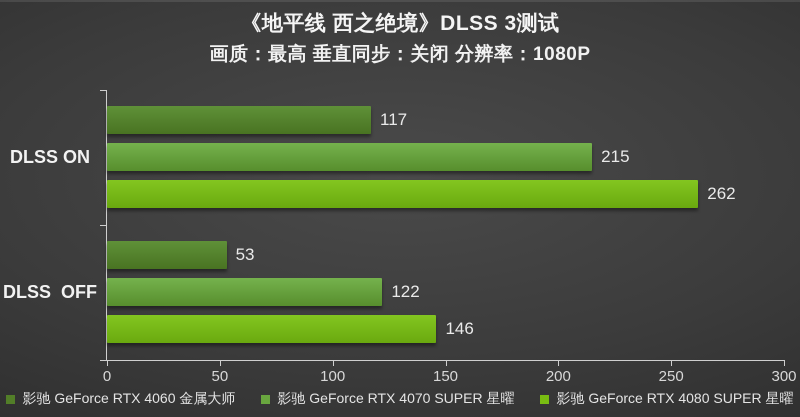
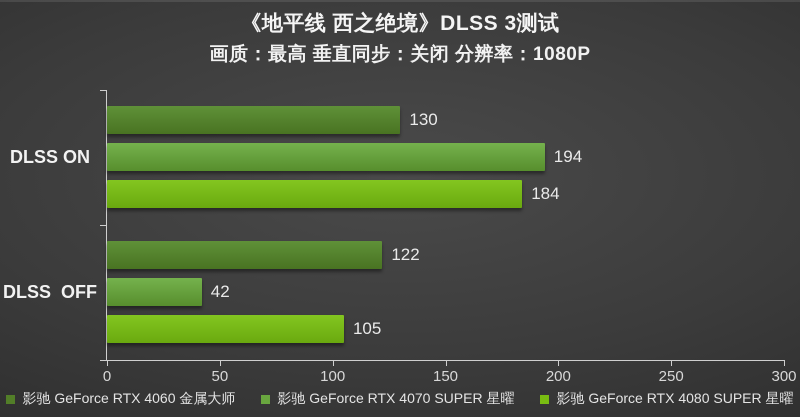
影驰 GeForce RTX 4060 金属大师/DLSS ON: 117 -> 130
影驰 GeForce RTX 4070 SUPER 星曜/DLSS ON: 215 -> 194
影驰 GeForce RTX 4080 SUPER 星曜/DLSS ON: 262 -> 184
影驰 GeForce RTX 4060 金属大师/DLSS OFF: 53 -> 122
影驰 GeForce RTX 4070 SUPER 星曜/DLSS OFF: 122 -> 42
影驰 GeForce RTX 4080 SUPER 星曜/DLSS OFF: 146 -> 105
